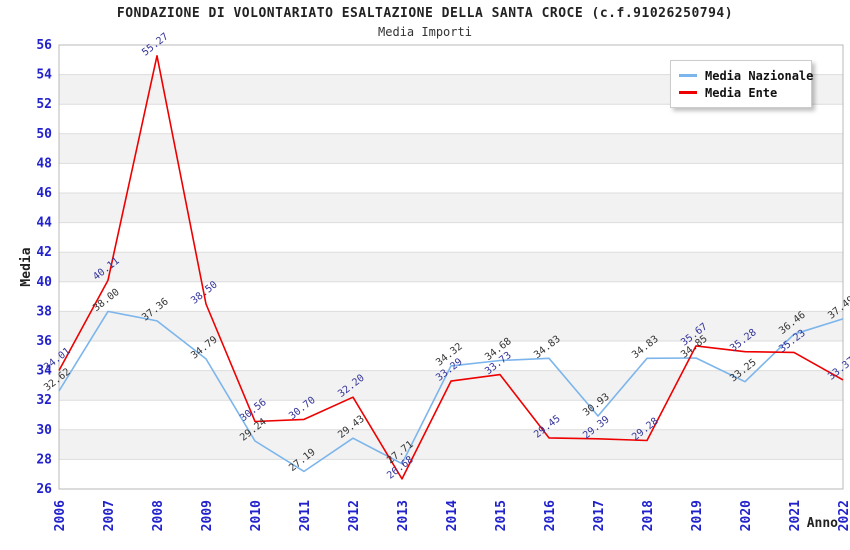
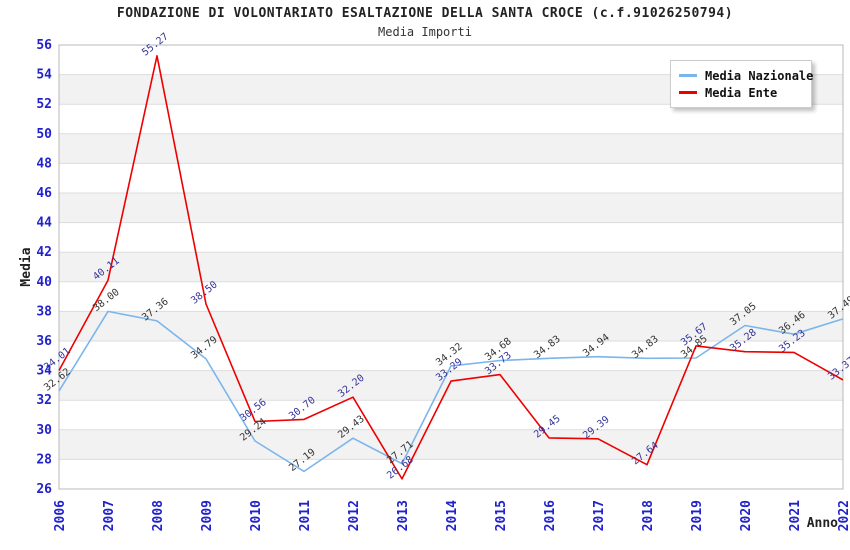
Media Nazionale/2017: 30.93 -> 34.94
Media Ente/2018: 29.28 -> 27.64
Media Nazionale/2020: 33.25 -> 37.05
